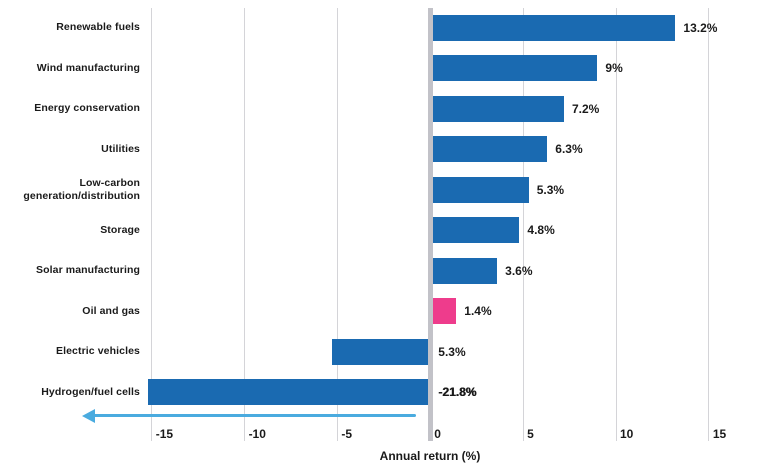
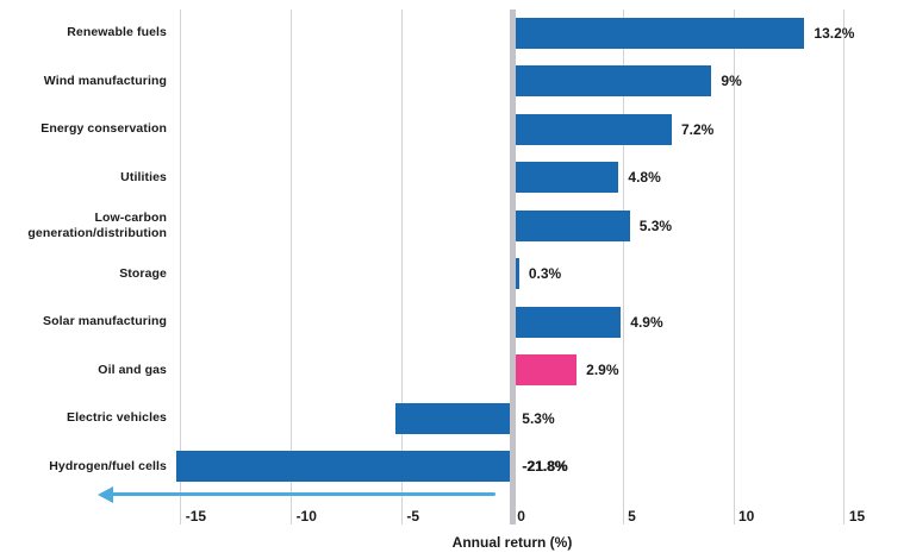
Utilities: 6.3% -> 4.8%
Storage: 4.8% -> 0.3%
Solar manufacturing: 3.6% -> 4.9%
Oil and gas: 1.4% -> 2.9%
